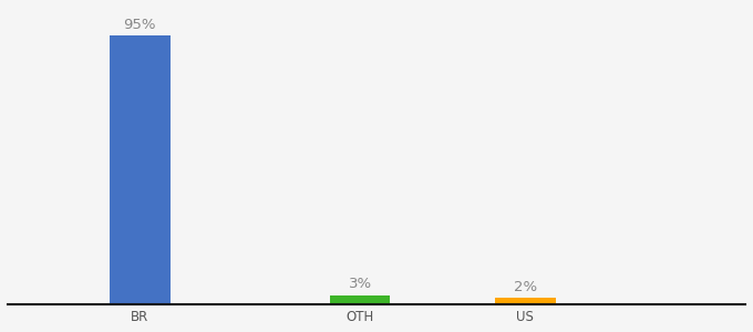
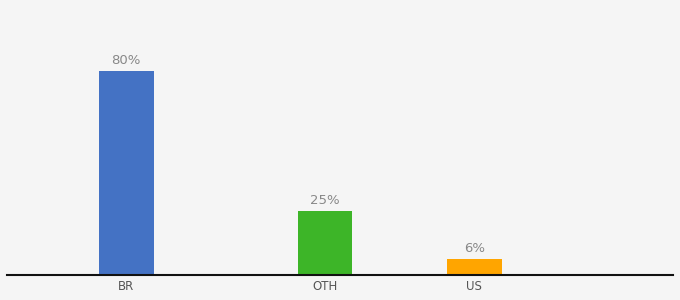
BR: 95% -> 80%
OTH: 3% -> 25%
US: 2% -> 6%
